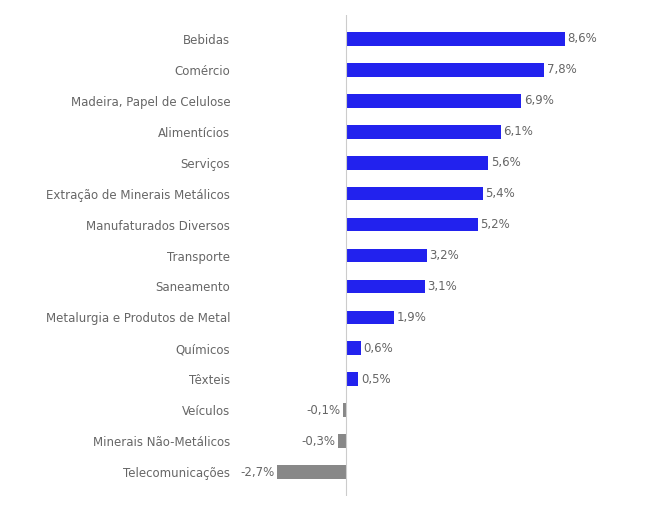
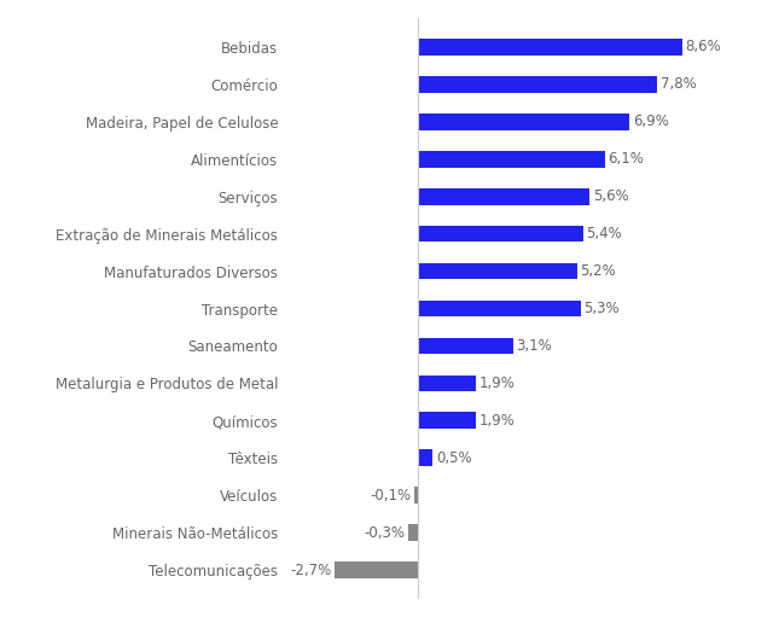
Transporte: 3,2% -> 5,3%
Químicos: 0,6% -> 1,9%
